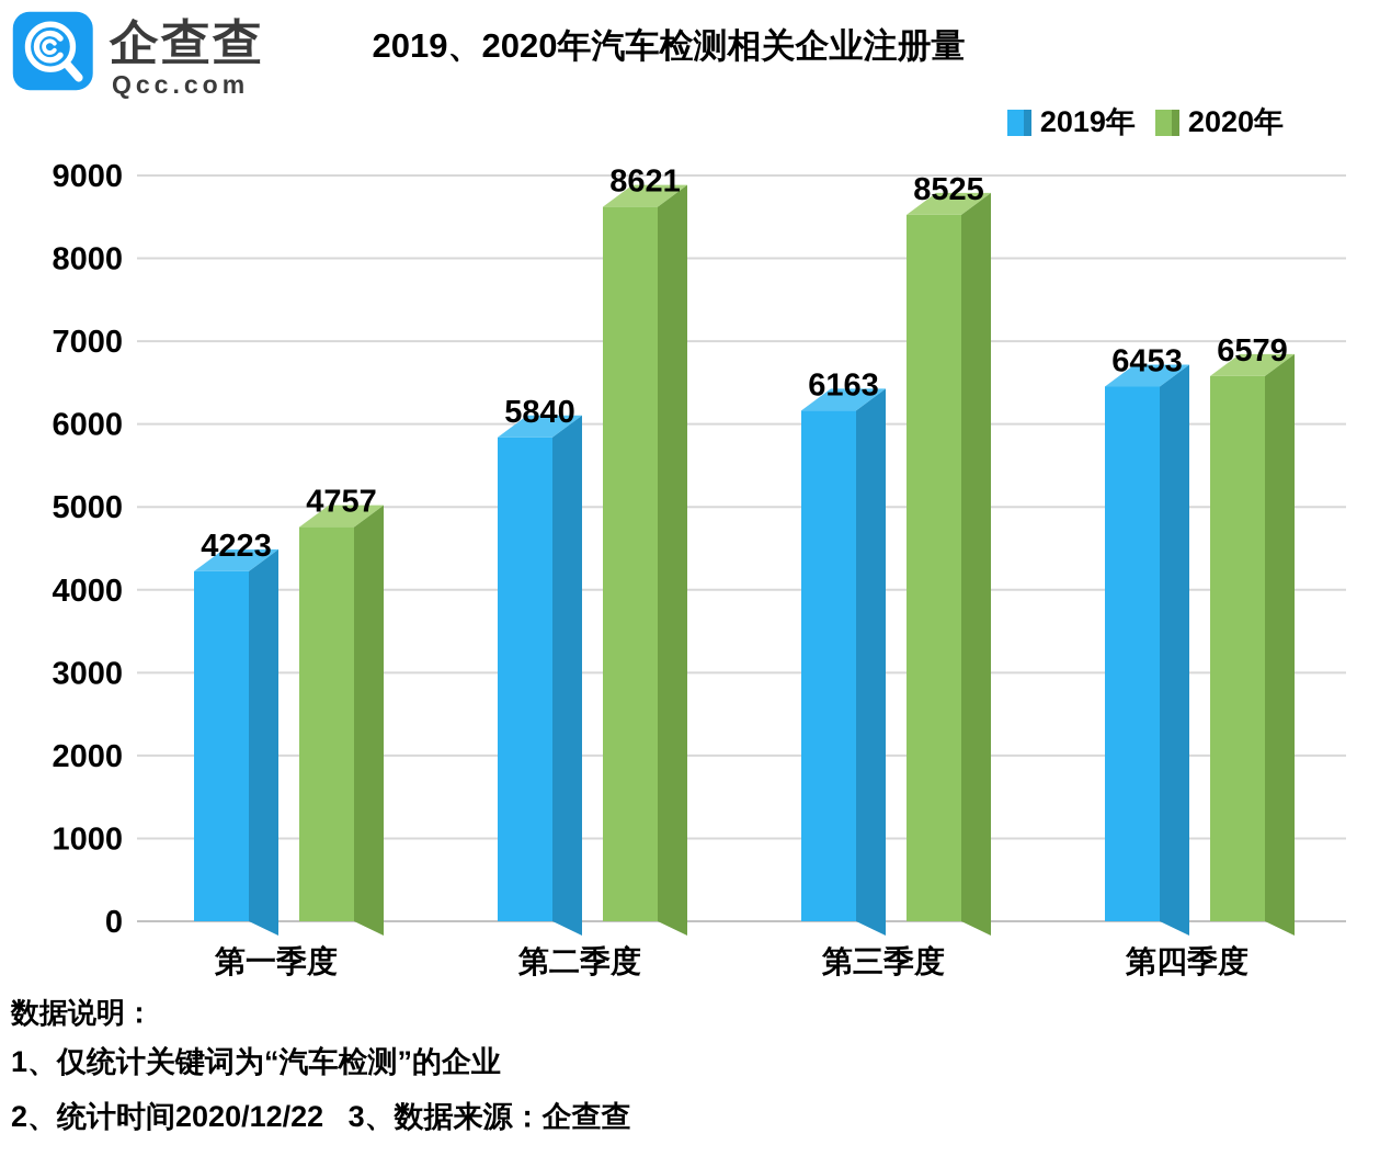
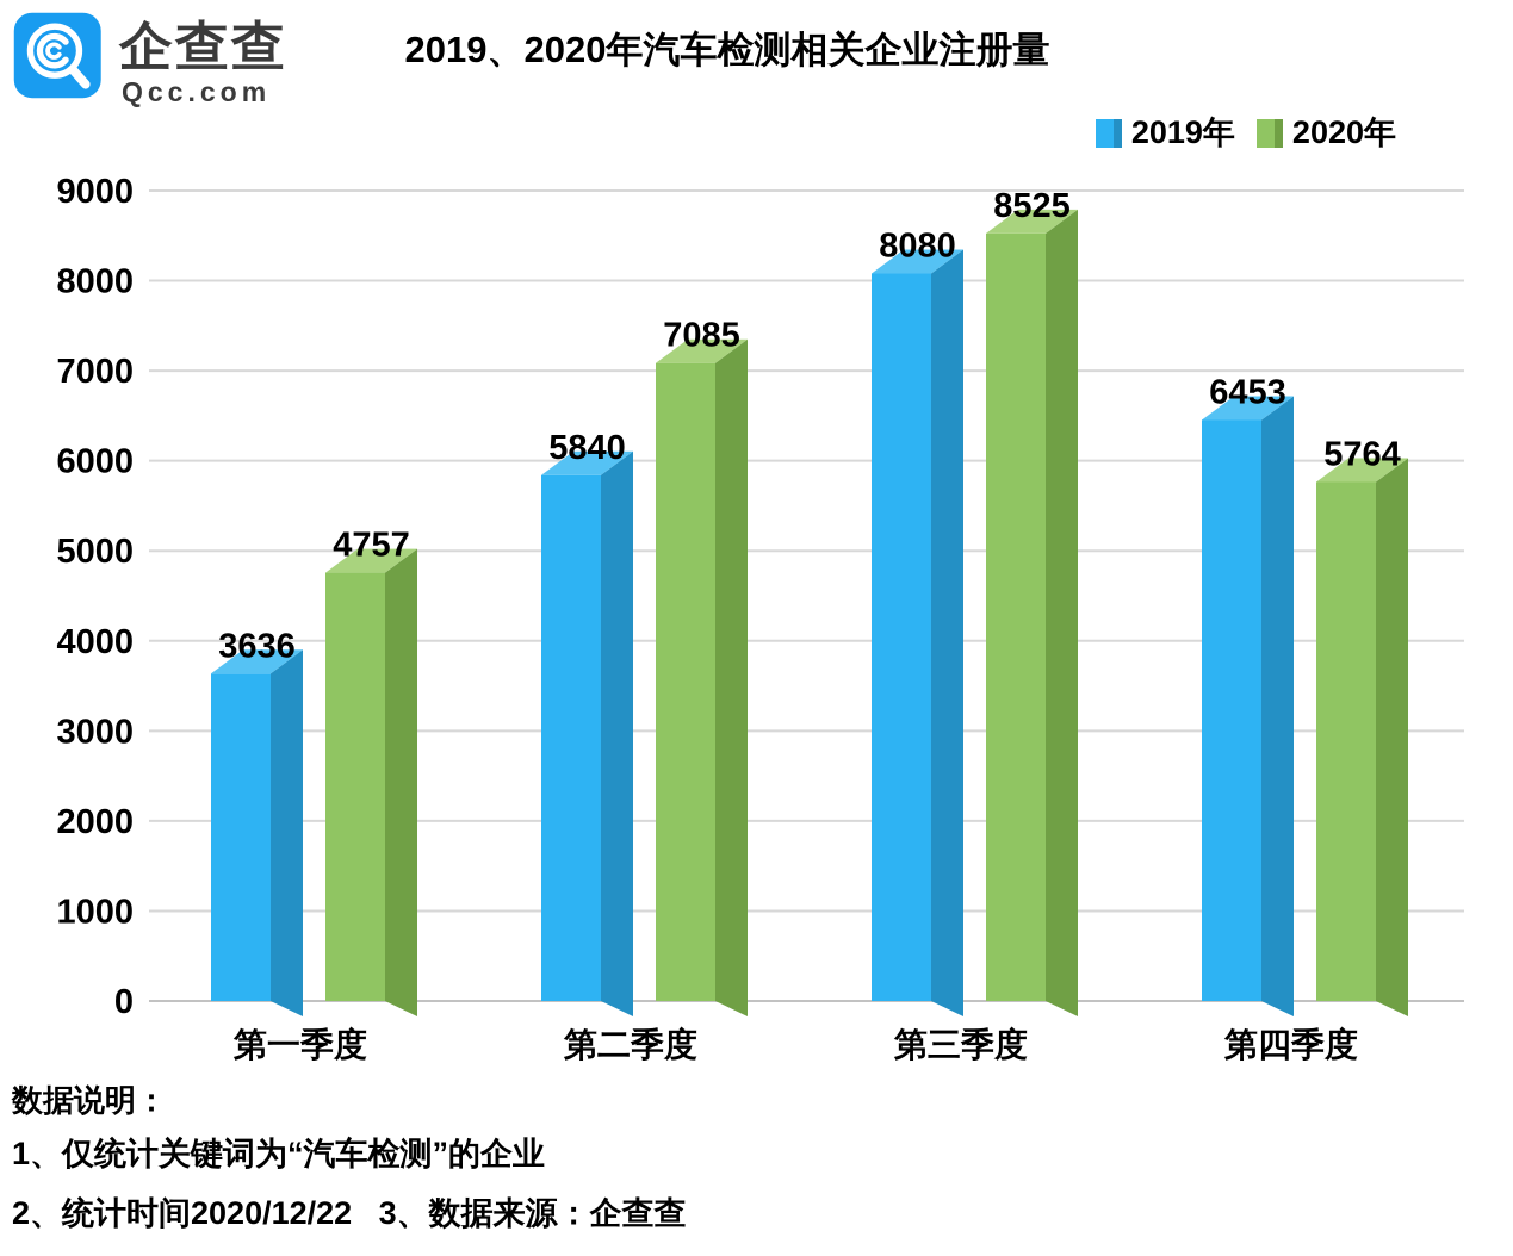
2019年/第一季度: 4223 -> 3636
2020年/第二季度: 8621 -> 7085
2019年/第三季度: 6163 -> 8080
2020年/第四季度: 6579 -> 5764
